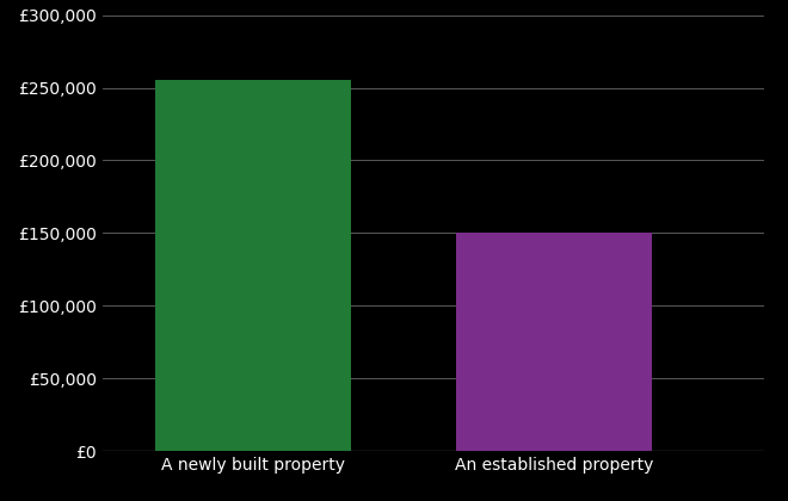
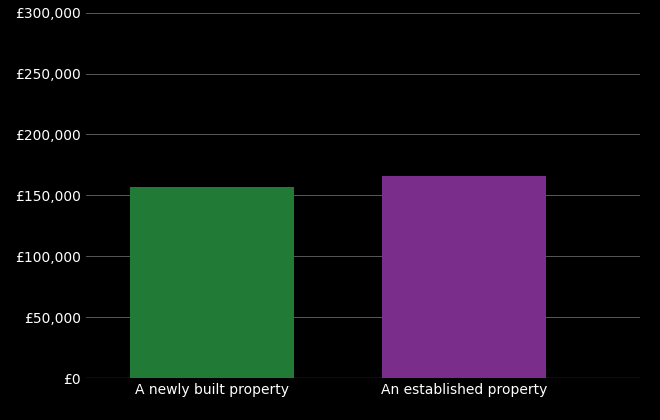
A newly built property: £255,000 -> £157,000
An established property: £150,000 -> £166,000
